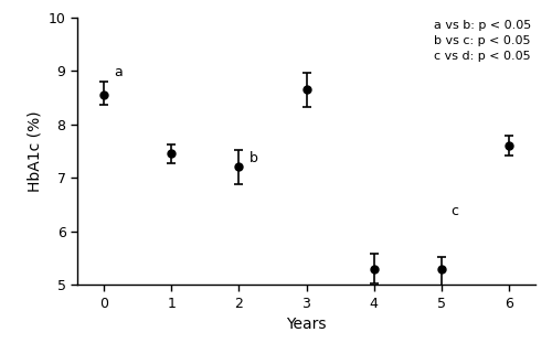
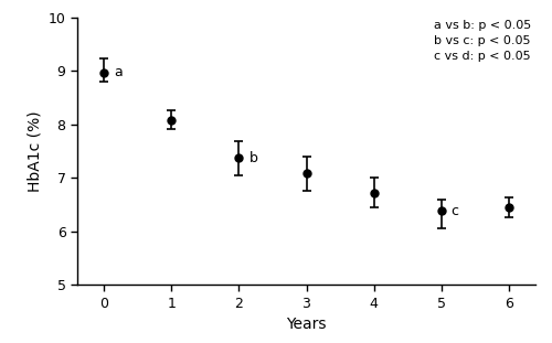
0: 8.55 -> 8.97
1: 7.45 -> 8.08
2: 7.20 -> 7.37
3: 8.65 -> 7.08
4: 5.30 -> 6.72
5: 5.30 -> 6.38
6: 7.60 -> 6.45
